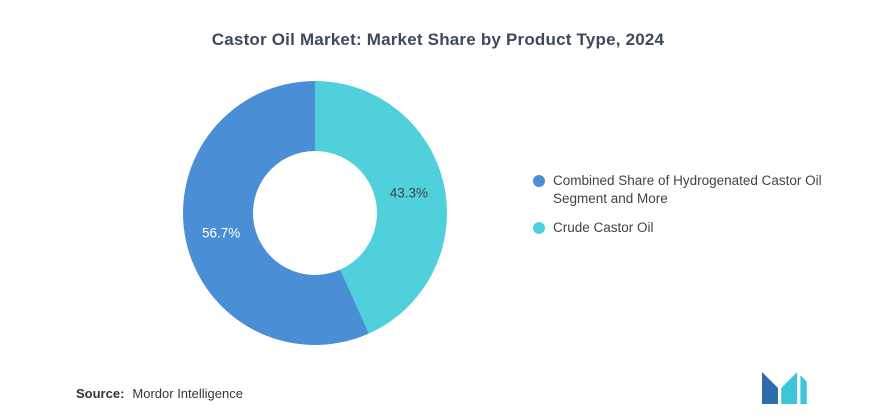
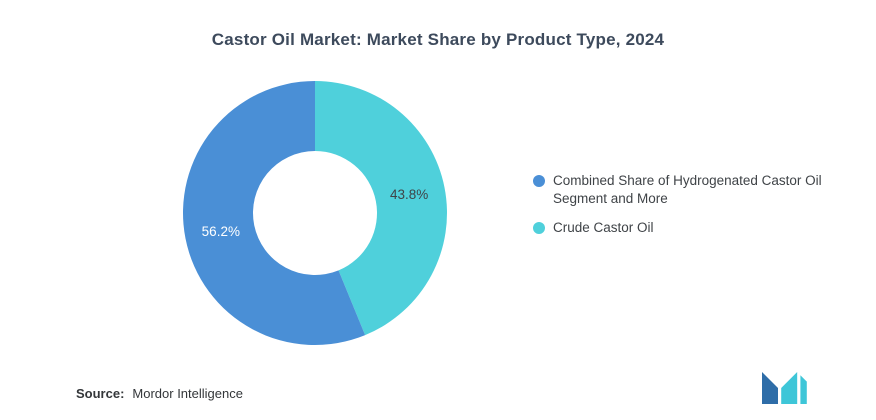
Crude Castor Oil: 43.3% -> 43.8%
Combined Share of Hydrogenated Castor Oil Segment and More: 56.7% -> 56.2%
